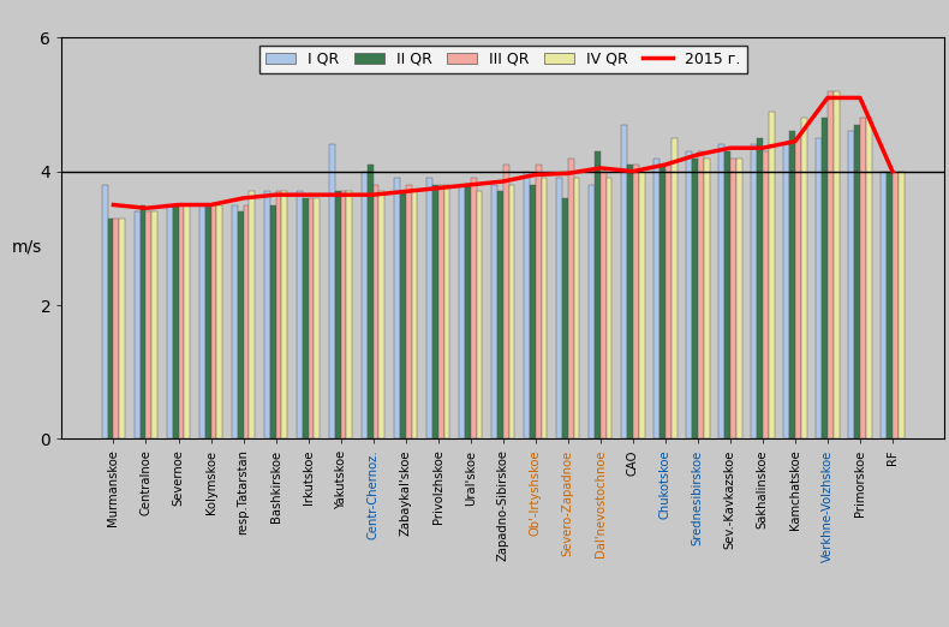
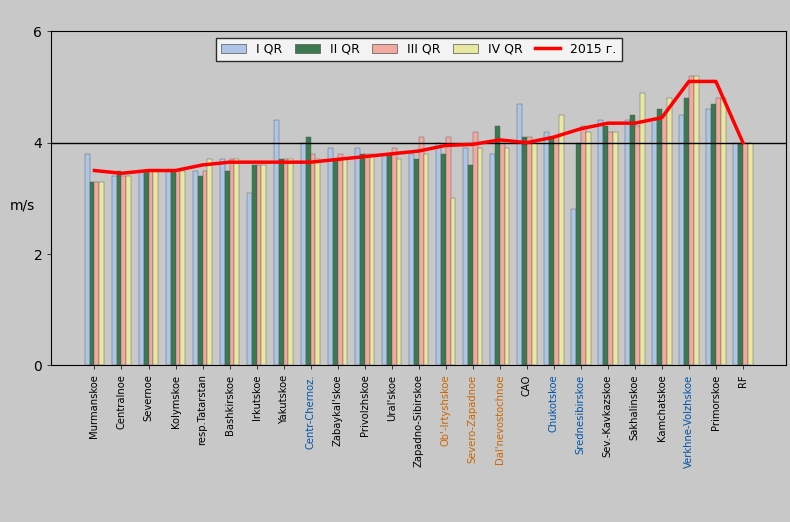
I QR/Irkutskoe: 3.7 -> 3.1
IV QR/Ob'-Irtyshskoe: 3.9 -> 3.0
I QR/Srednesibirskoe: 4.3 -> 2.8
II QR/Srednesibirskoe: 4.2 -> 4.0
